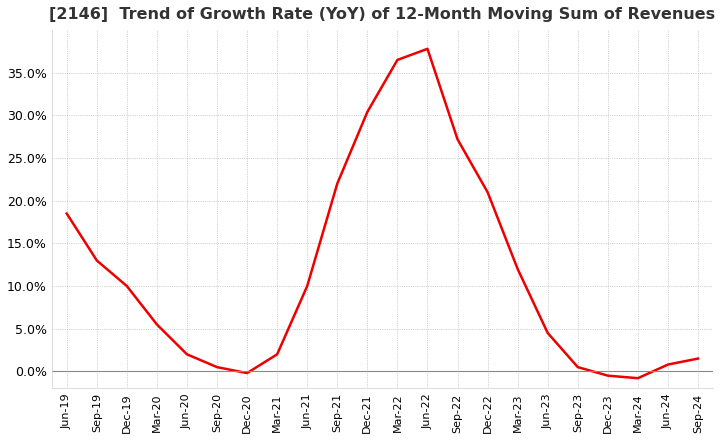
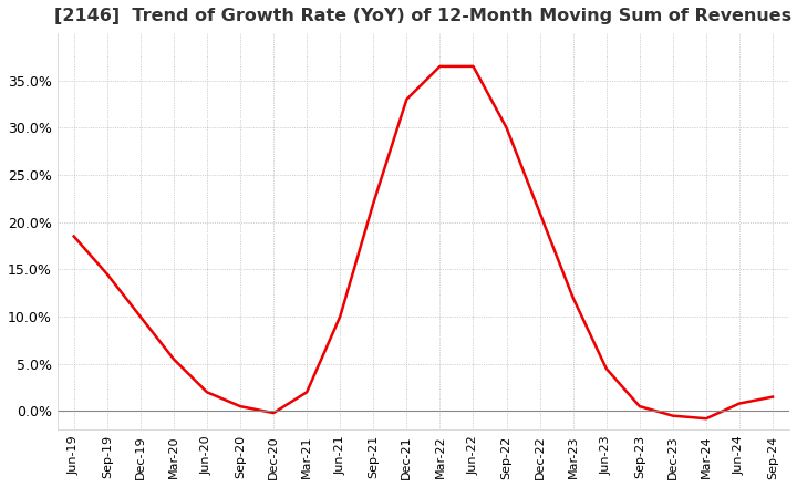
Sep-19: 13.0% -> 14.5%
Dec-21: 30.4% -> 33.0%
Jun-22: 37.8% -> 36.5%
Sep-22: 27.2% -> 30.0%
